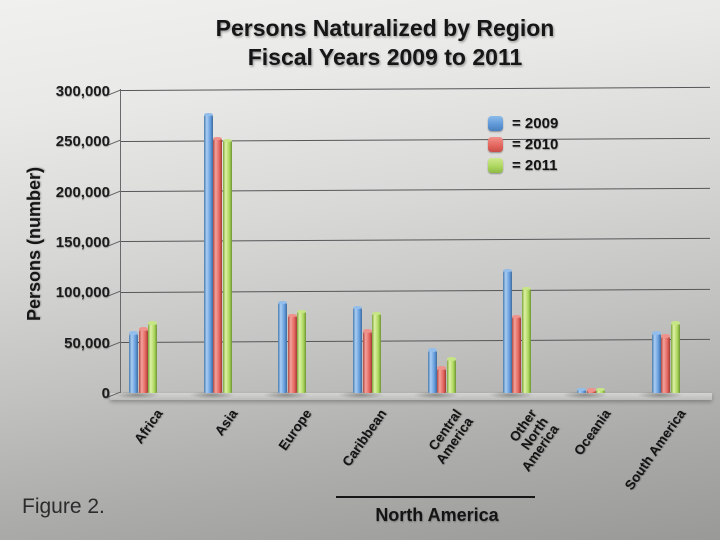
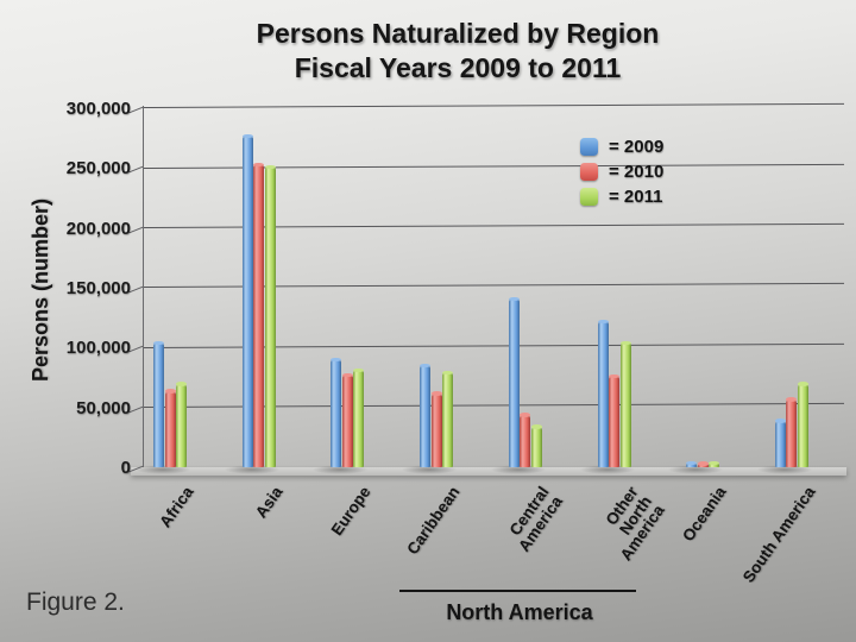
= 2009/Africa: 60000 -> 104000
= 2009/Central America: 43000 -> 141000
= 2010/Central America: 25000 -> 44000
= 2009/South America: 60000 -> 39000
